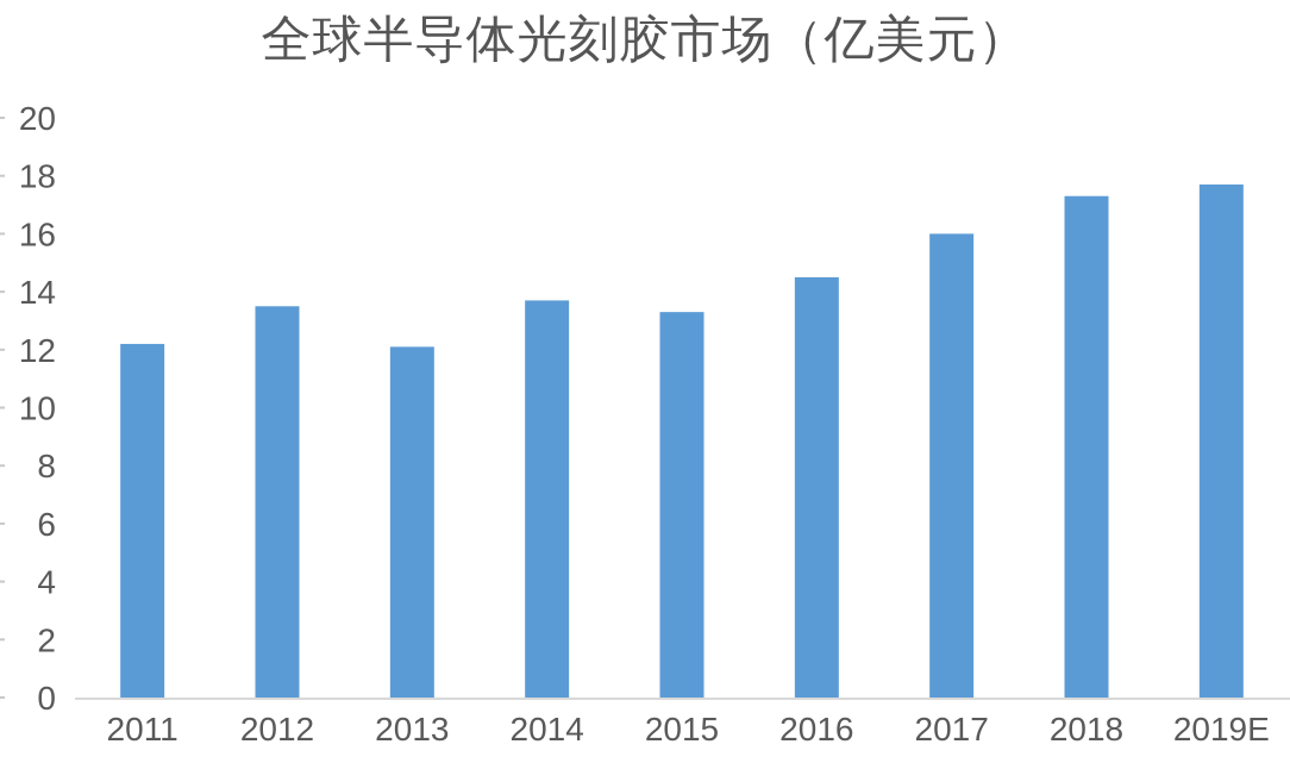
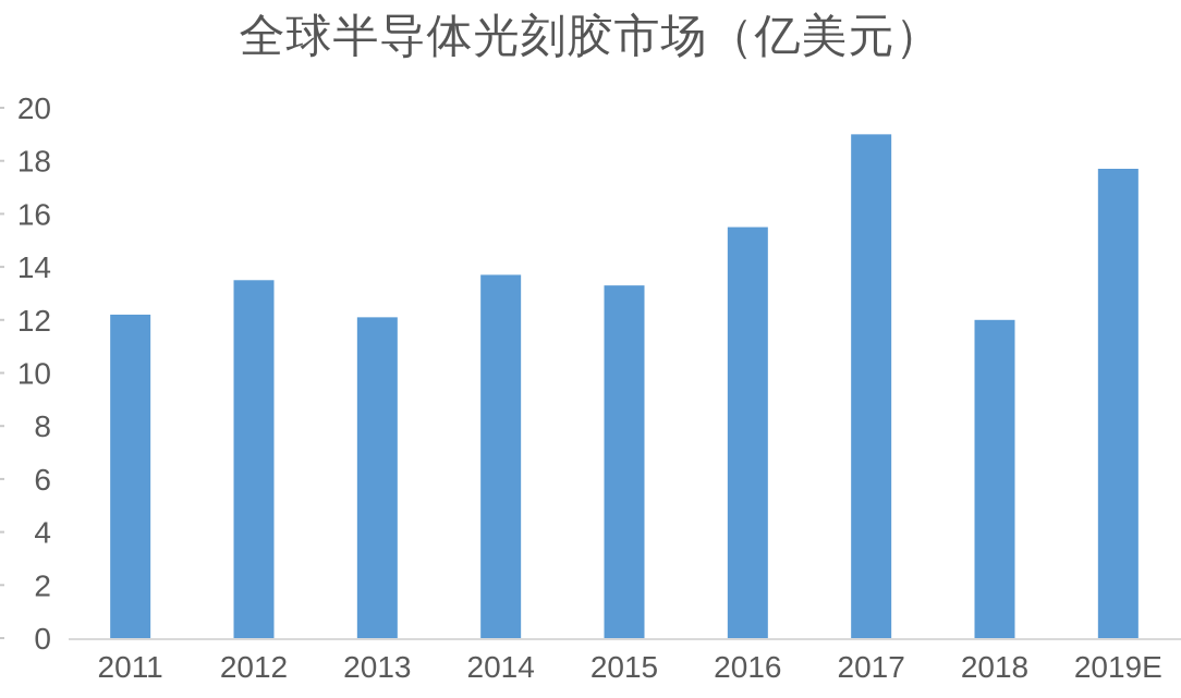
2016: 14.5 -> 15.5
2017: 16.0 -> 19.0
2018: 17.3 -> 12.0
